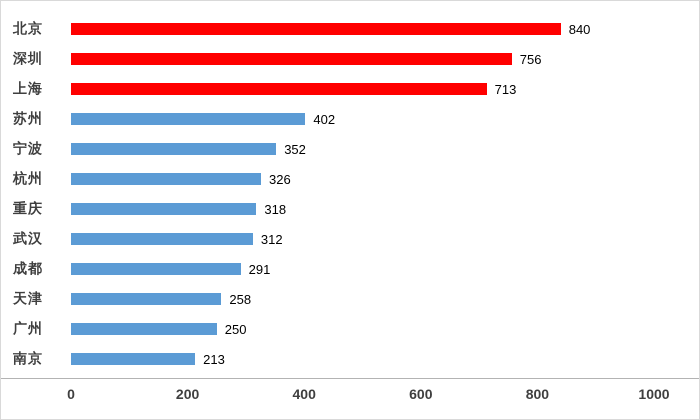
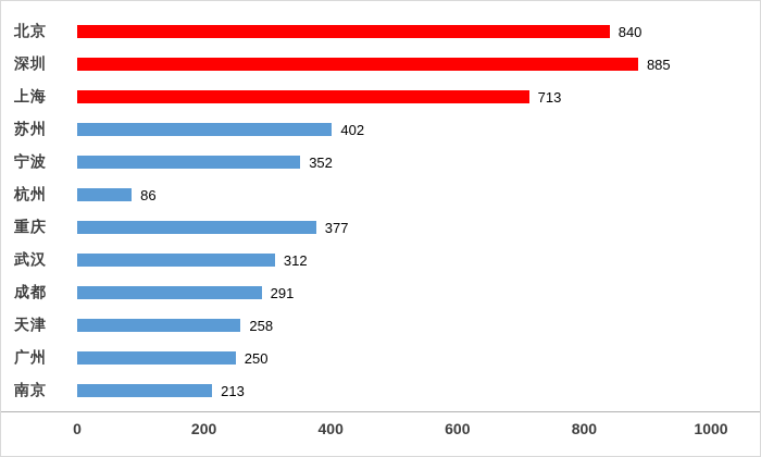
深圳: 756 -> 885
杭州: 326 -> 86
重庆: 318 -> 377
